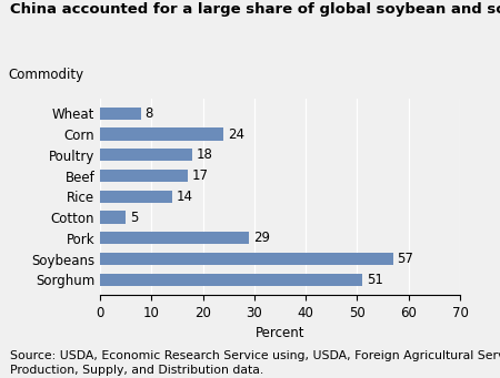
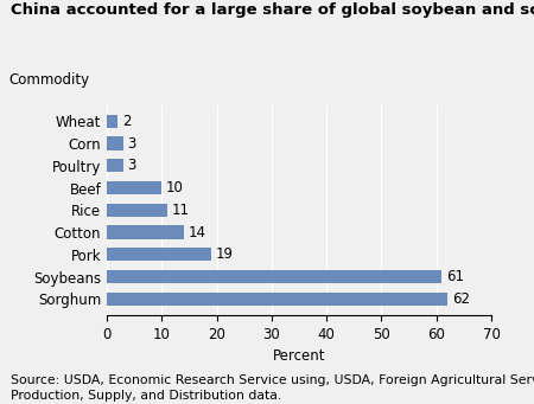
Wheat: 8 -> 2
Corn: 24 -> 3
Poultry: 18 -> 3
Beef: 17 -> 10
Rice: 14 -> 11
Cotton: 5 -> 14
Pork: 29 -> 19
Soybeans: 57 -> 61
Sorghum: 51 -> 62
